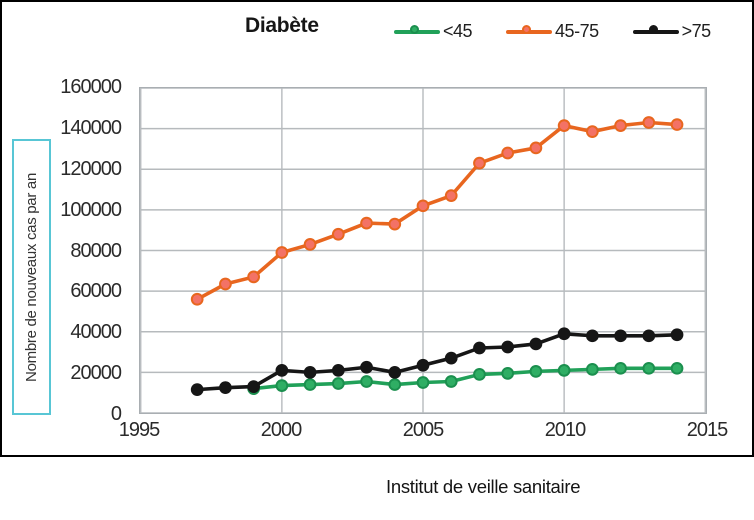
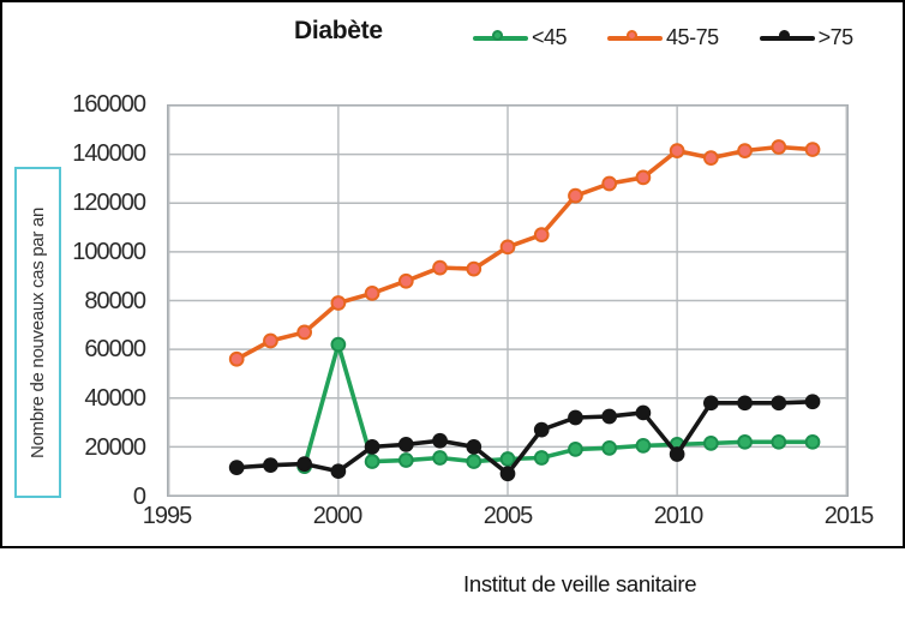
<45/2000: 14000 -> 62000
>75/2000: 21000 -> 10000
>75/2005: 24000 -> 9000
>75/2010: 39000 -> 17000
